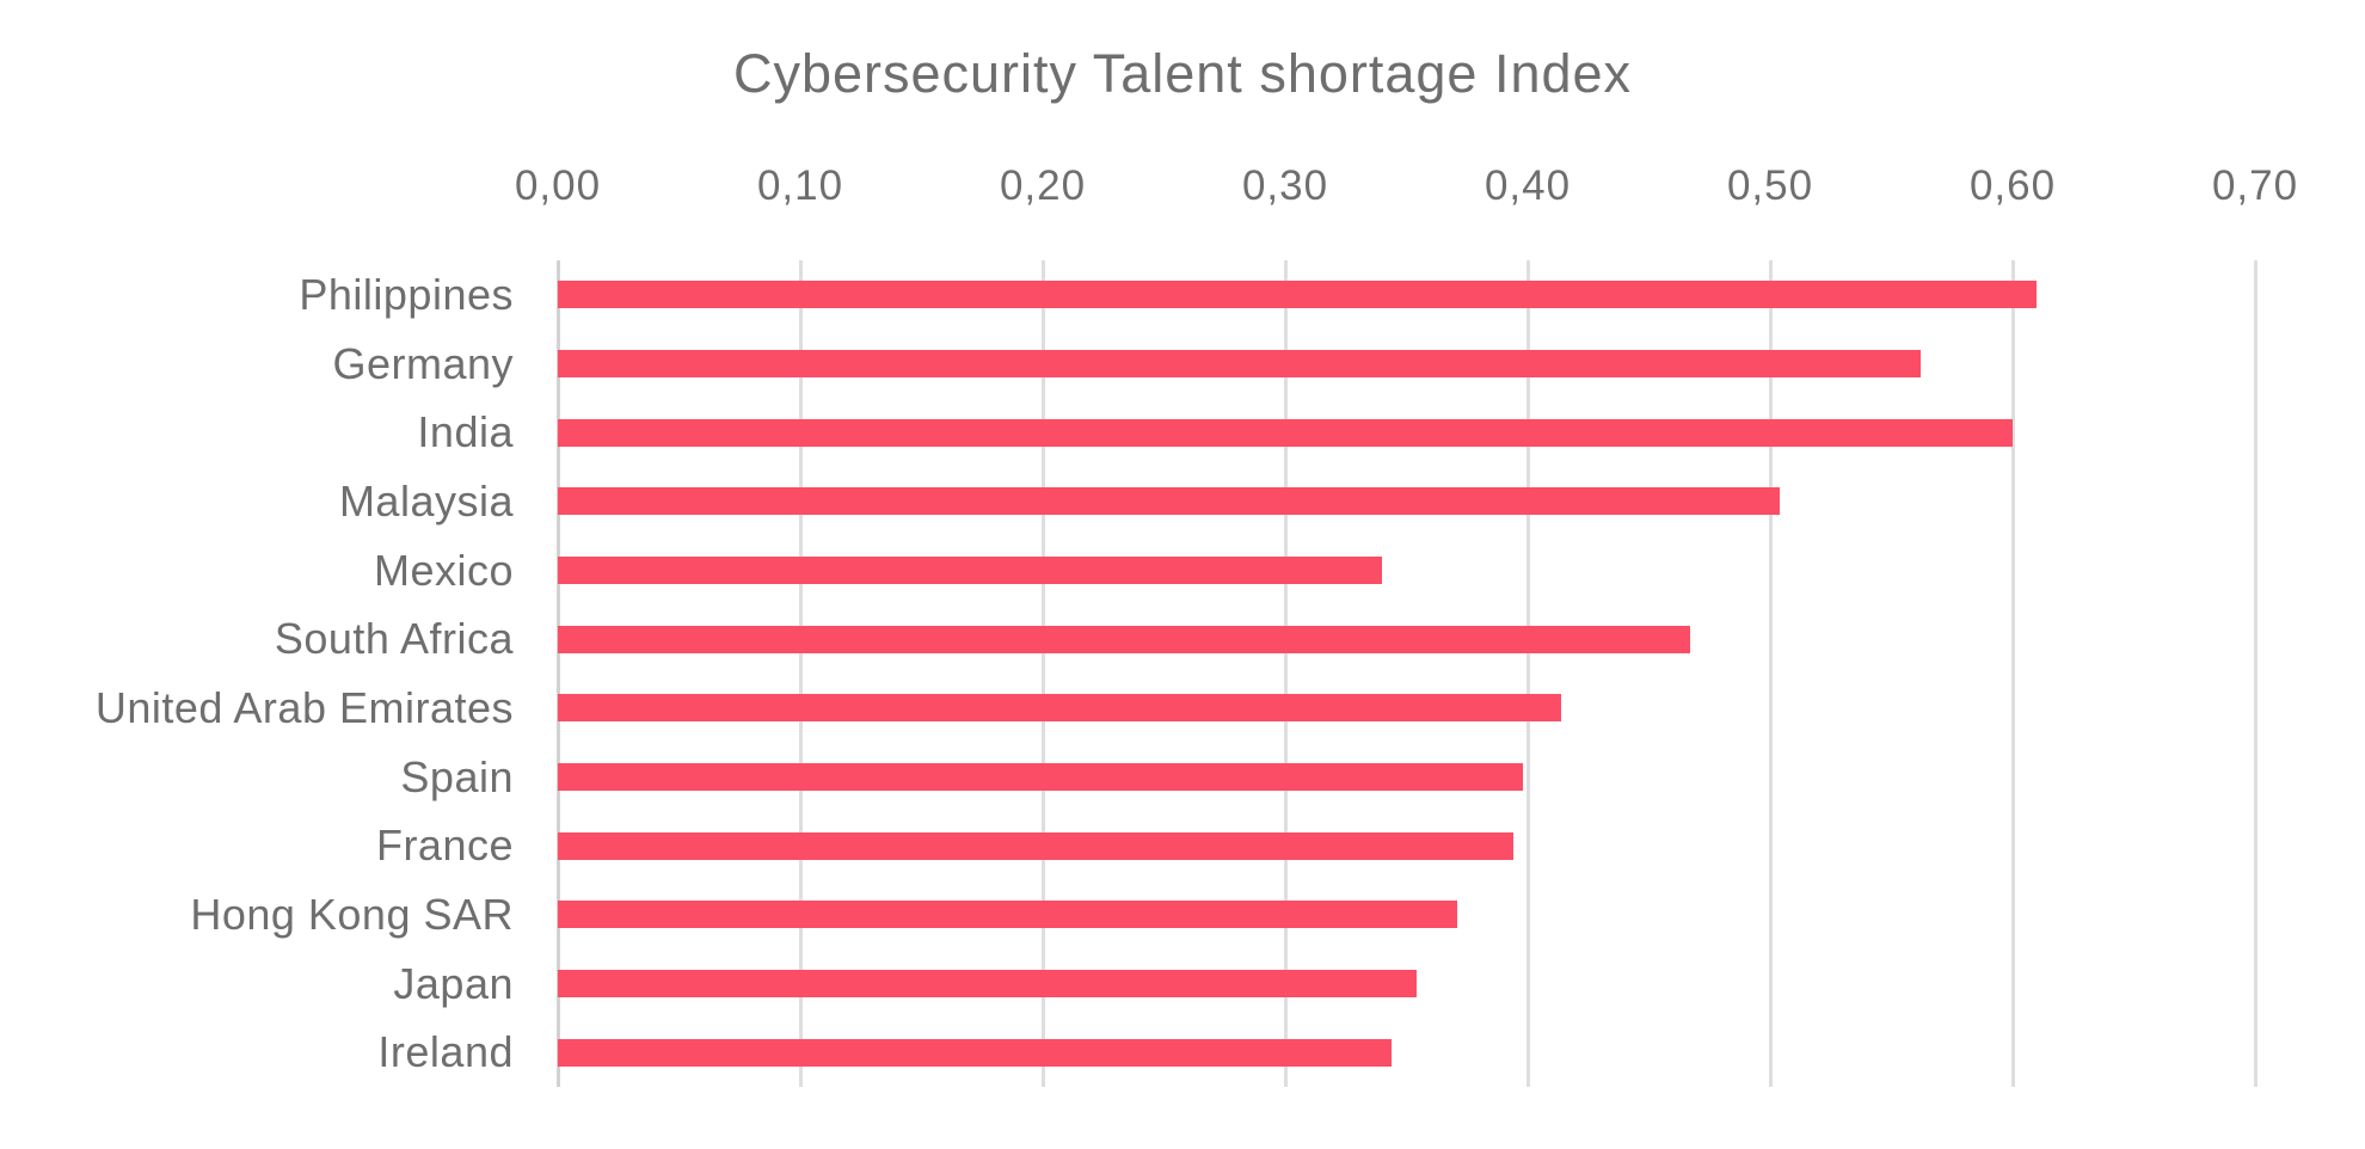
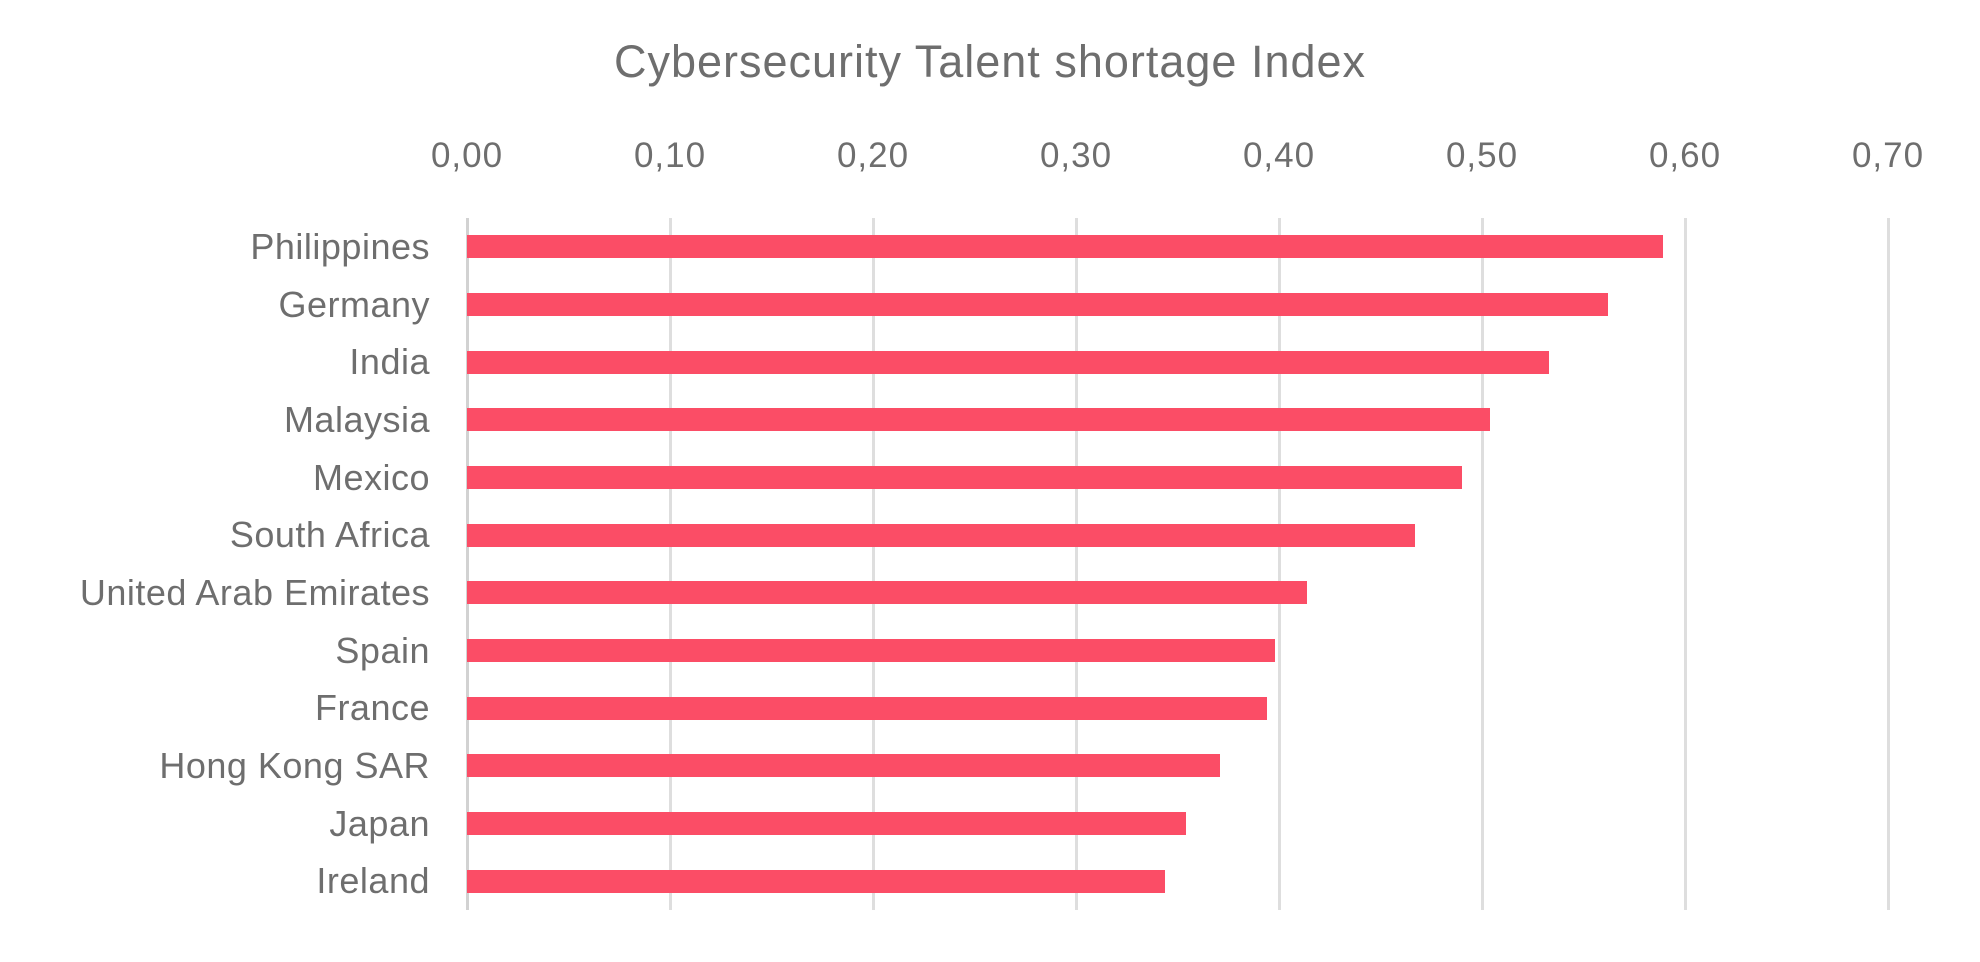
Philippines: 0,61 -> 0,59
India: 0,60 -> 0,53
Mexico: 0,34 -> 0,49
